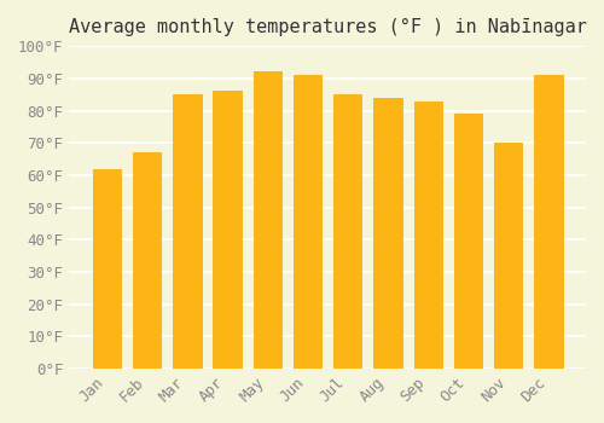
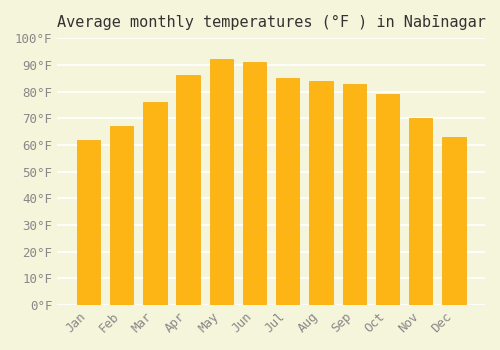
Mar: 85°F -> 76°F
Dec: 91°F -> 63°F
